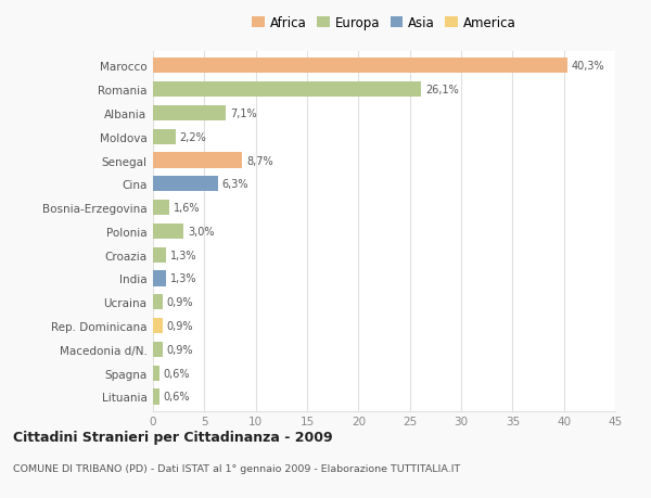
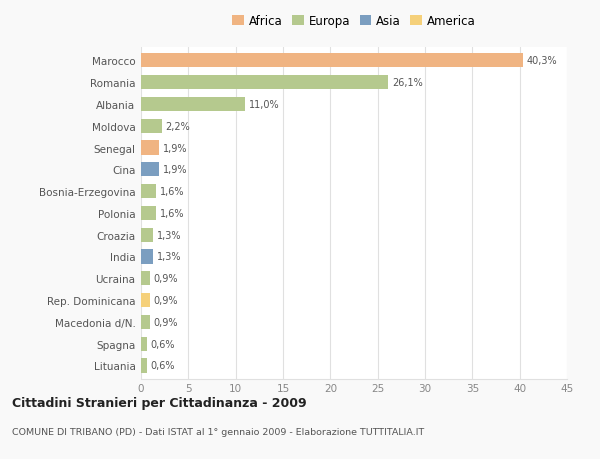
Albania: 7,1% -> 11,0%
Senegal: 8,7% -> 1,9%
Cina: 6,3% -> 1,9%
Polonia: 3,0% -> 1,6%
